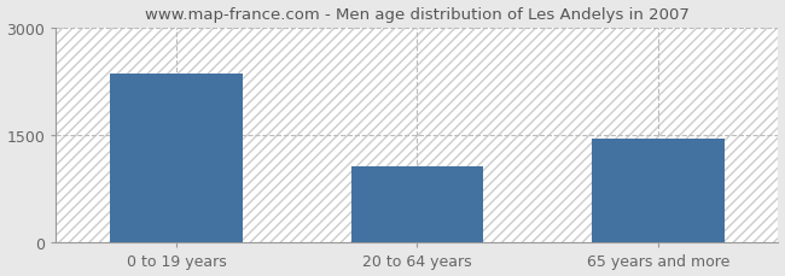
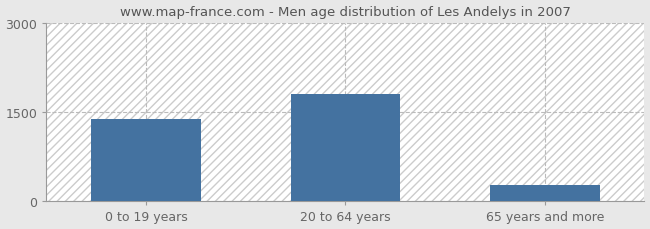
0 to 19 years: 2360 -> 1380
20 to 64 years: 1060 -> 1800
65 years and more: 1460 -> 270
